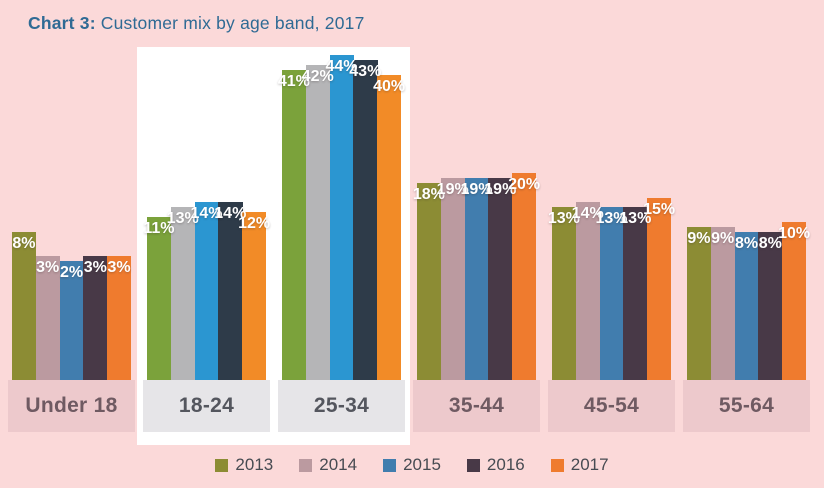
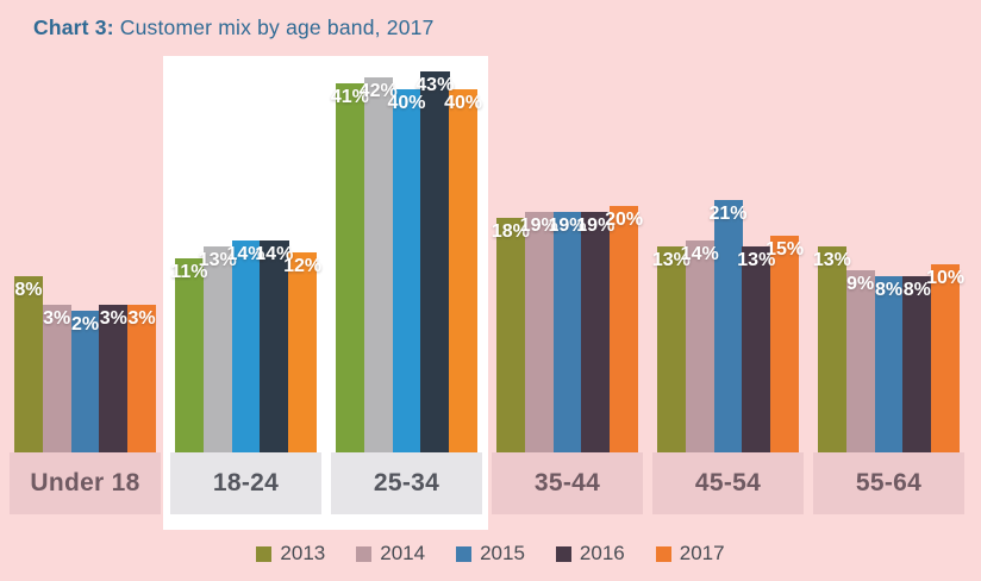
2015/25-34: 44% -> 40%
2015/45-54: 13% -> 21%
2013/55-64: 9% -> 13%
